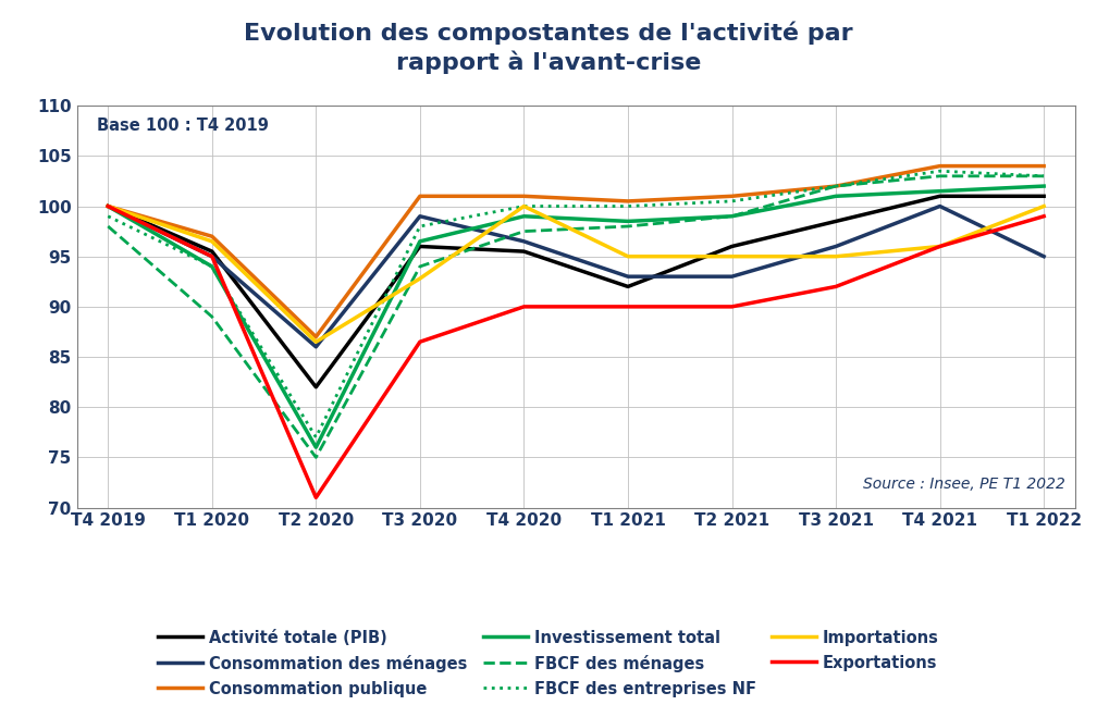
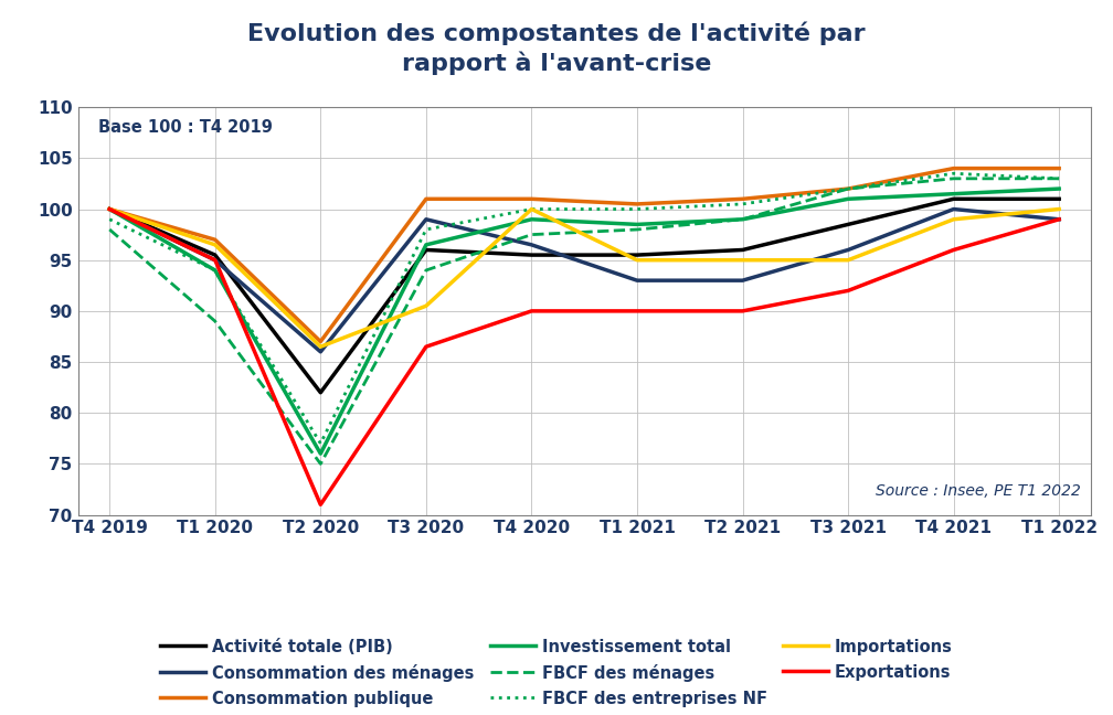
Importations/T3 2020: 92.8 -> 90.5
Activité totale (PIB)/T1 2021: 92.0 -> 95.5
Importations/T4 2021: 96.0 -> 99.0
Consommation des ménages/T1 2022: 95.0 -> 99.0
